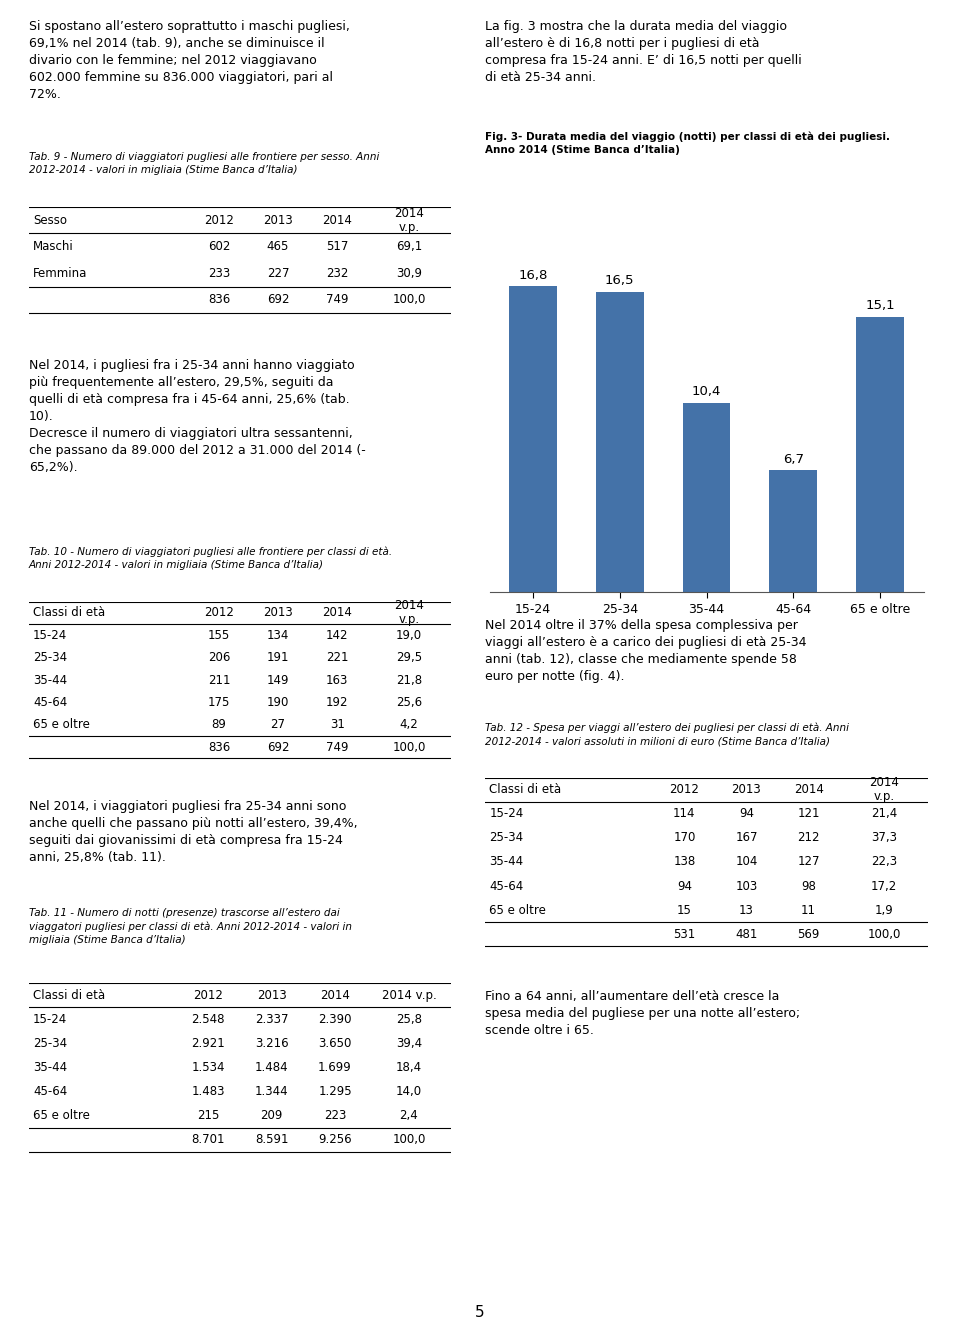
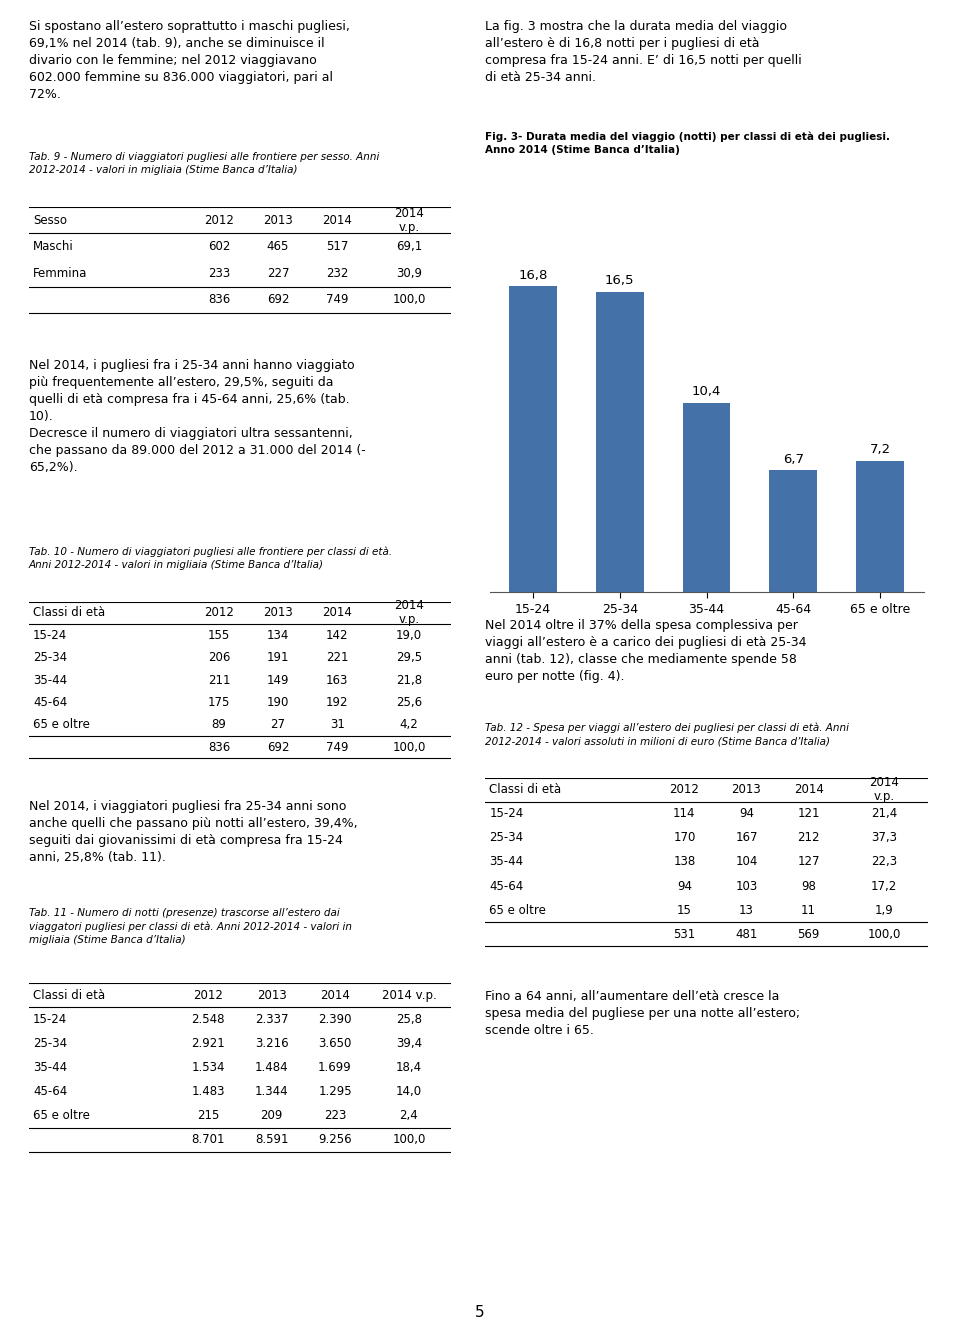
65 e oltre: 15,1 -> 7,2
